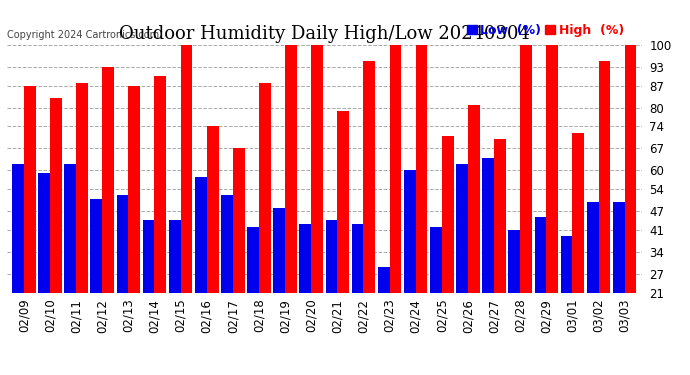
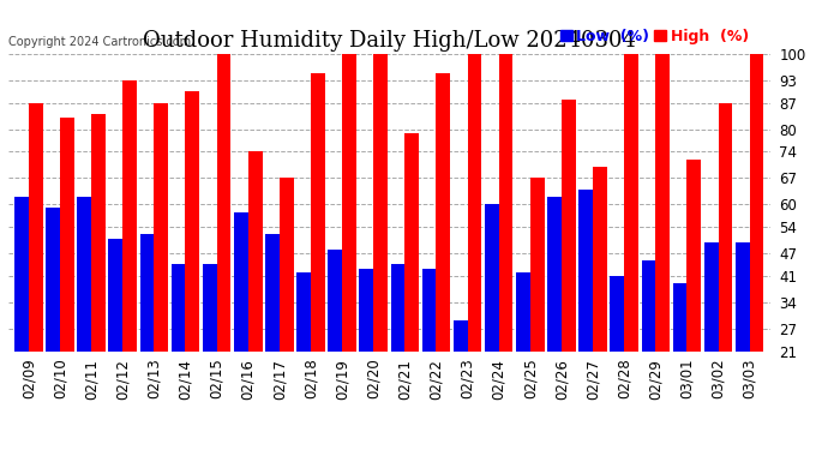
High (%)/02/11: 88 -> 84
High (%)/02/18: 88 -> 95
High (%)/02/25: 71 -> 67
High (%)/02/26: 81 -> 88
High (%)/03/02: 95 -> 87
